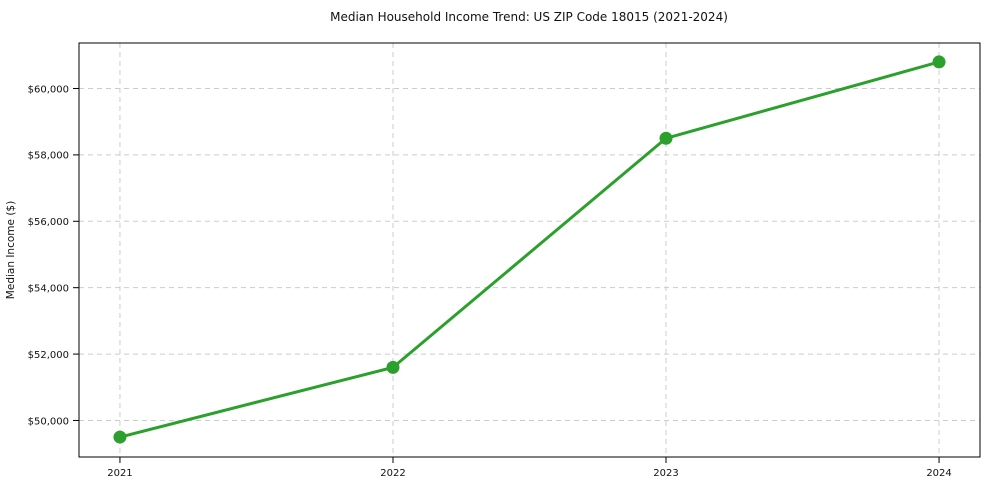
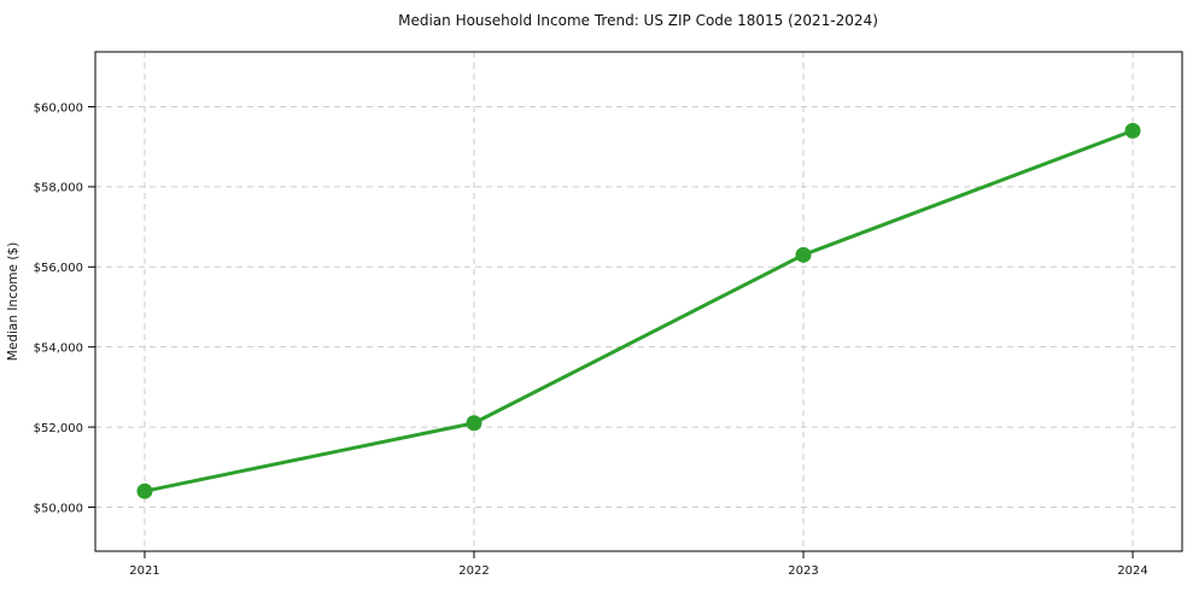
2021: $49500 -> $50400
2022: $51600 -> $52100
2023: $58500 -> $56300
2024: $60800 -> $59400
